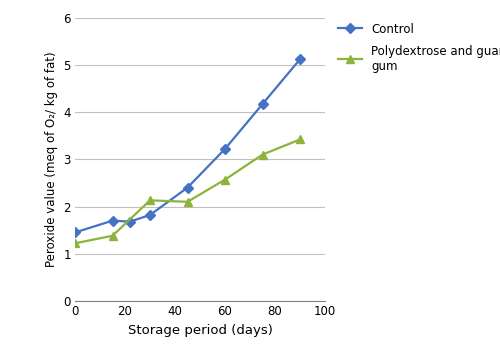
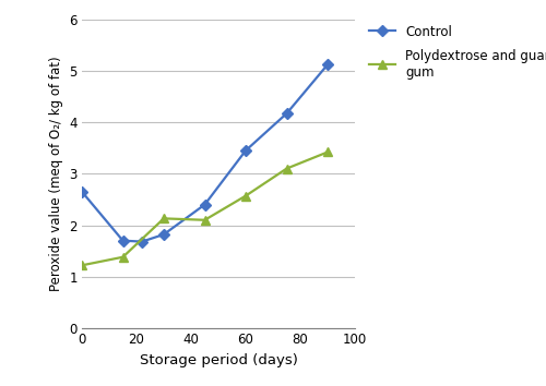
Control/0: 1.45 -> 2.65
Control/60: 3.22 -> 3.45
